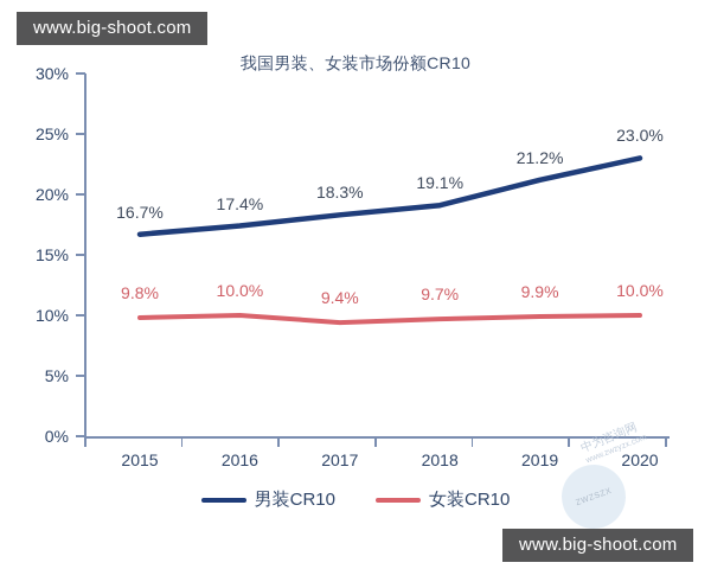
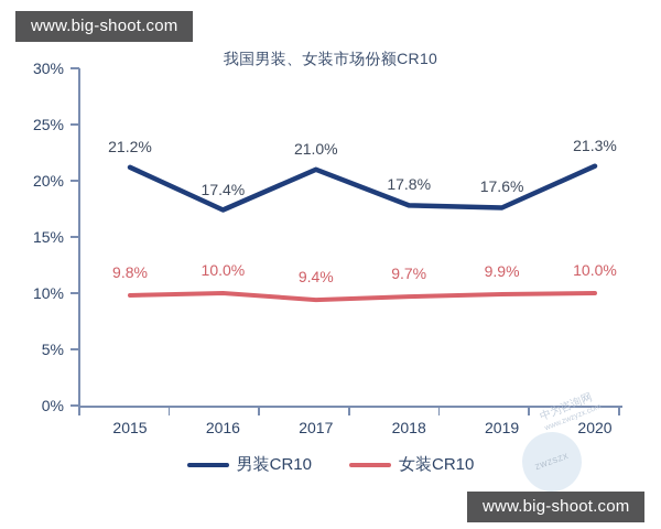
男装CR10/2015: 16.7% -> 21.2%
男装CR10/2017: 18.3% -> 21.0%
男装CR10/2018: 19.1% -> 17.8%
男装CR10/2019: 21.2% -> 17.6%
男装CR10/2020: 23.0% -> 21.3%
